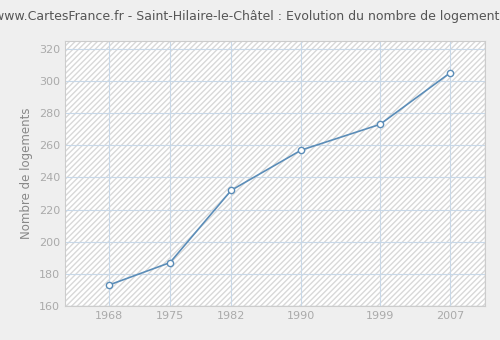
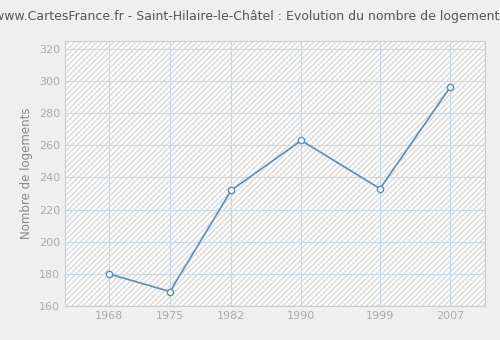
1968: 173 -> 180
1975: 187 -> 169
1990: 257 -> 263
1999: 273 -> 233
2007: 305 -> 296
